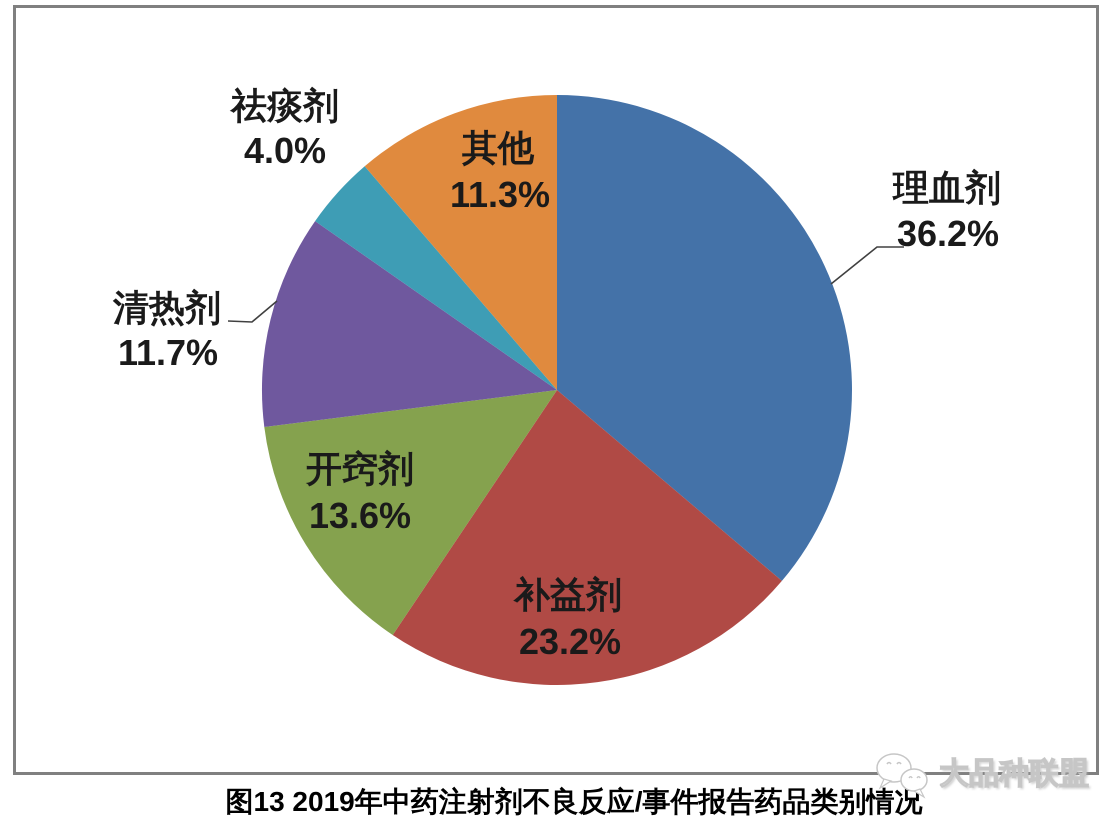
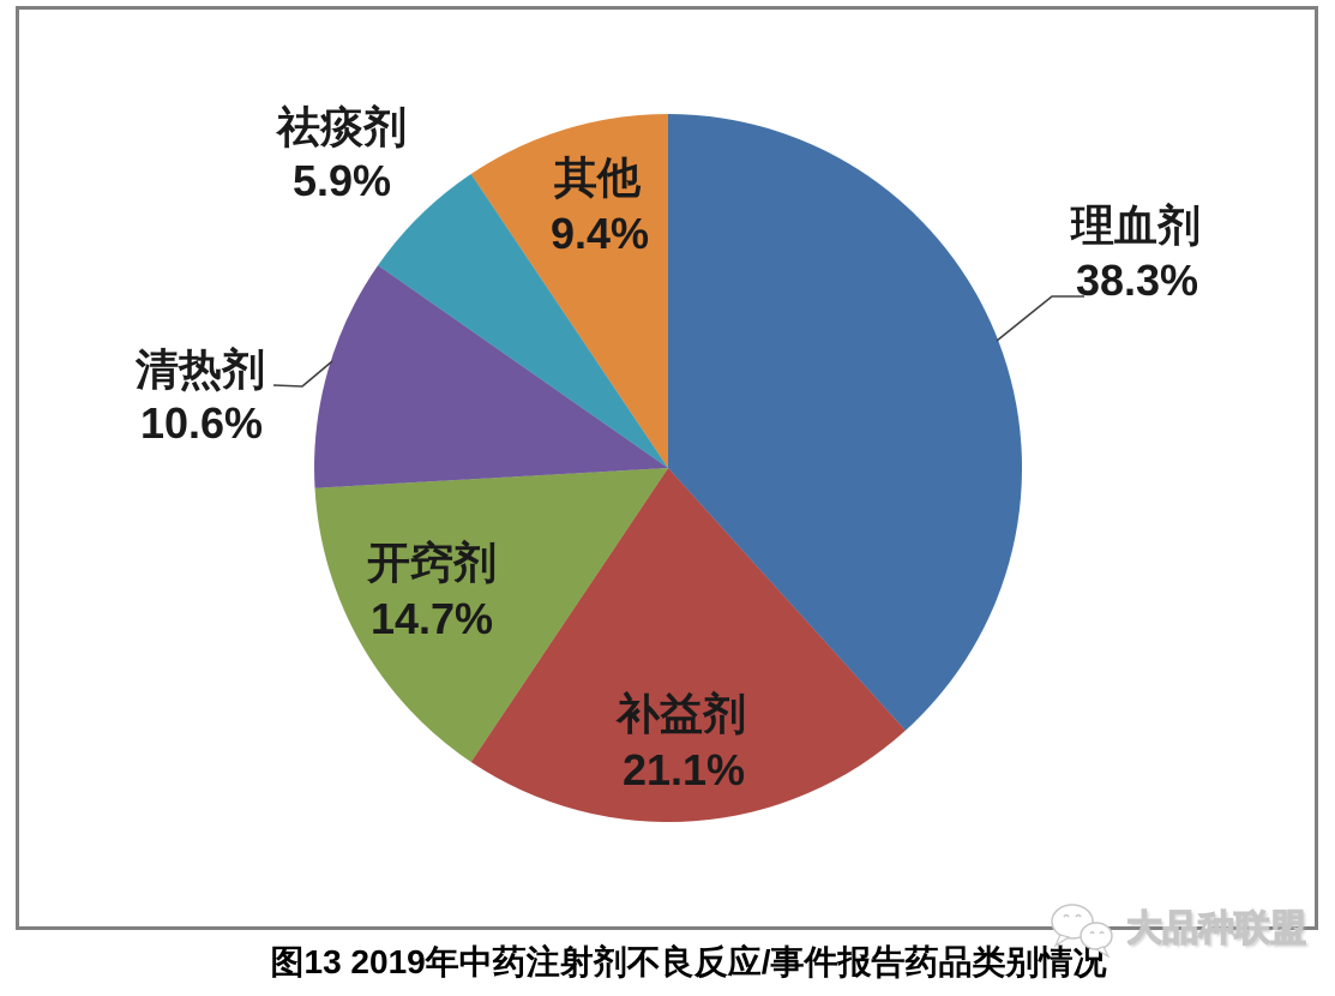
理血剂: 36.2% -> 38.3%
补益剂: 23.2% -> 21.1%
开窍剂: 13.6% -> 14.7%
清热剂: 11.7% -> 10.6%
祛痰剂: 4.0% -> 5.9%
其他: 11.3% -> 9.4%
